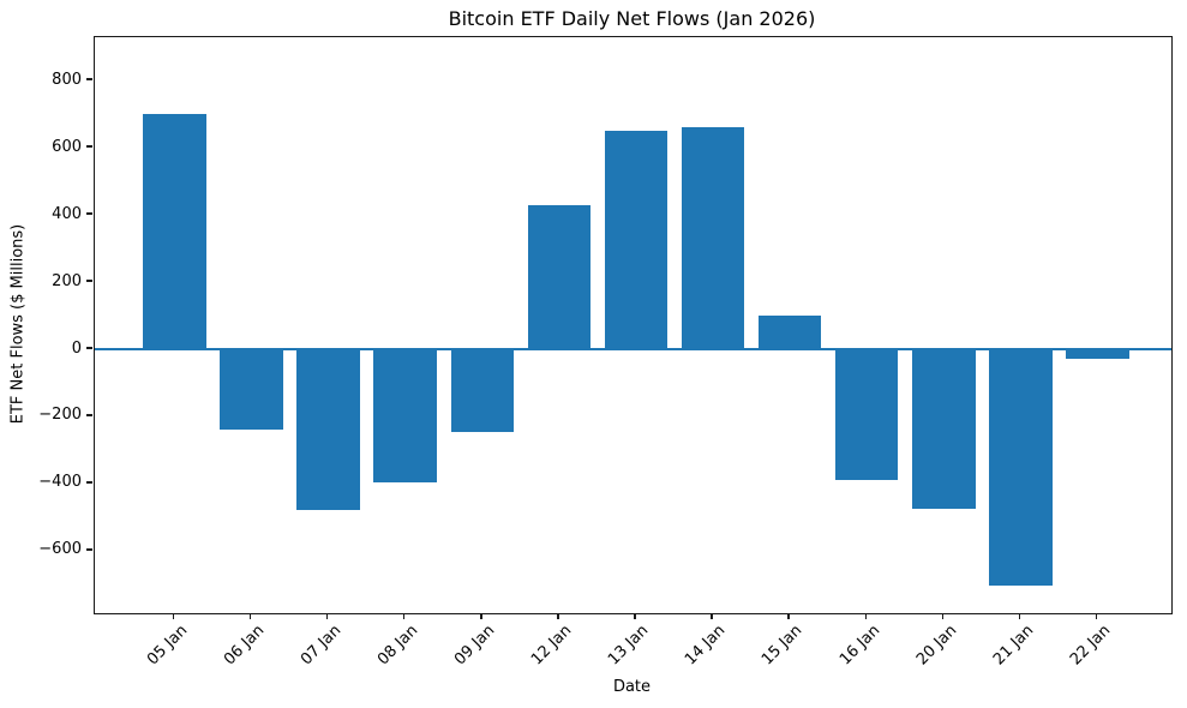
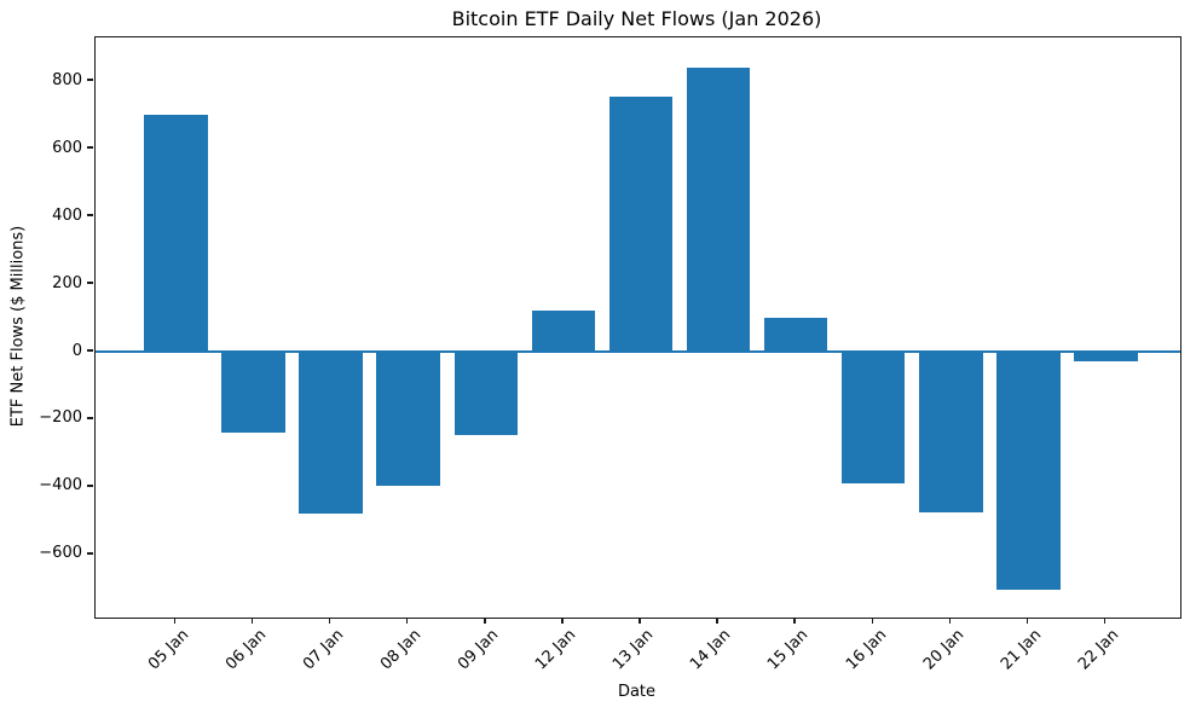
12 Jan: 430 -> 120
13 Jan: 650 -> 760
14 Jan: 660 -> 840
